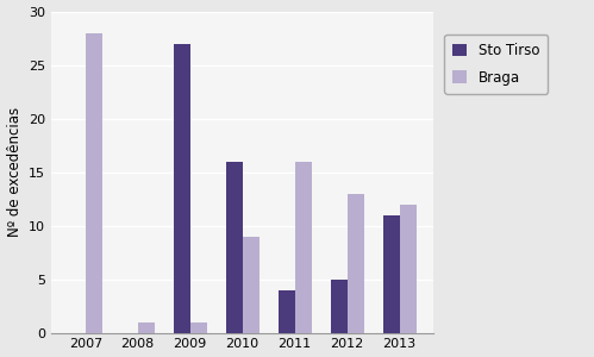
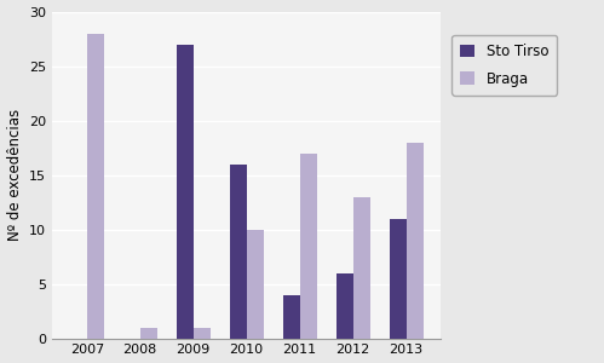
Braga/2010: 9 -> 10
Braga/2011: 16 -> 17
Sto Tirso/2012: 5 -> 6
Braga/2013: 12 -> 18
